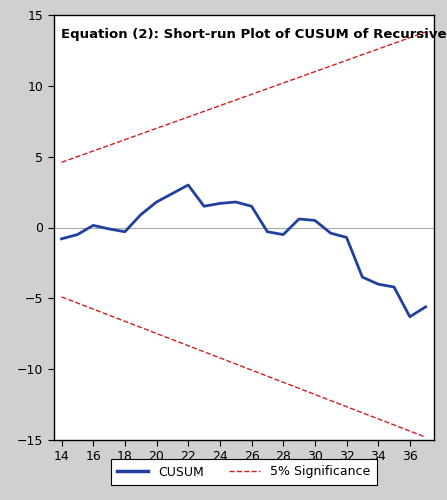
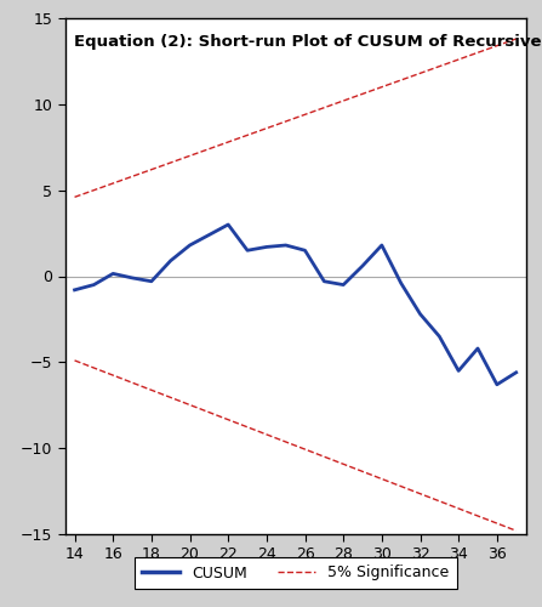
30: 0.5 -> 1.8
32: -0.7 -> -2.2
34: -4.0 -> -5.5
